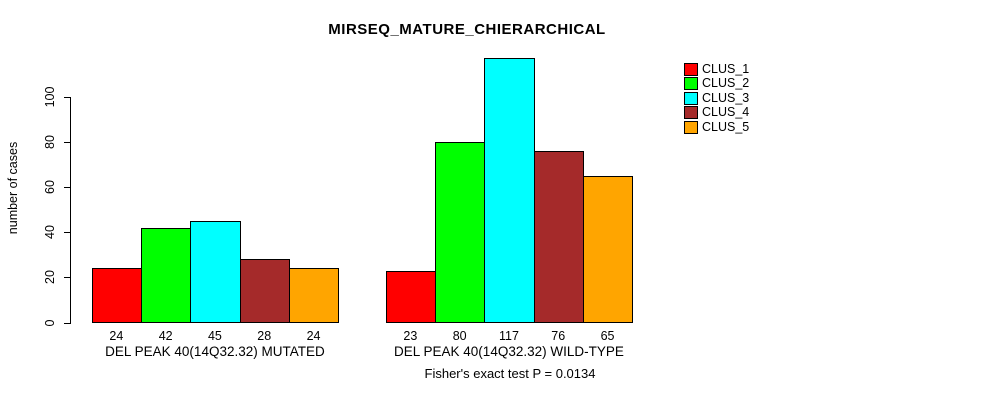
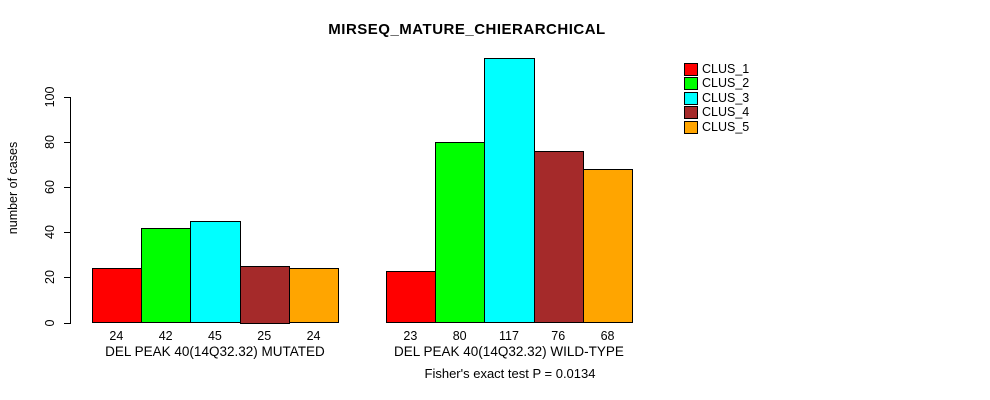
CLUS_4/DEL PEAK 40(14Q32.32) MUTATED: 28 -> 25
CLUS_5/DEL PEAK 40(14Q32.32) WILD-TYPE: 65 -> 68
